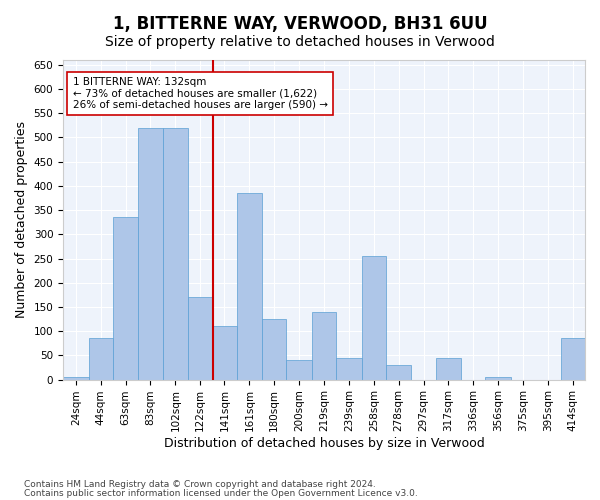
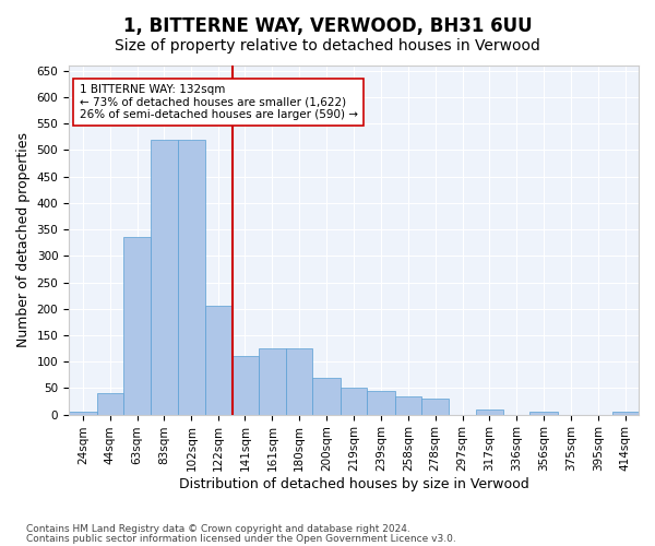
44sqm: 85 -> 40
122sqm: 170 -> 205
161sqm: 385 -> 125
200sqm: 40 -> 70
219sqm: 140 -> 50
258sqm: 255 -> 35
317sqm: 45 -> 10
414sqm: 85 -> 5
